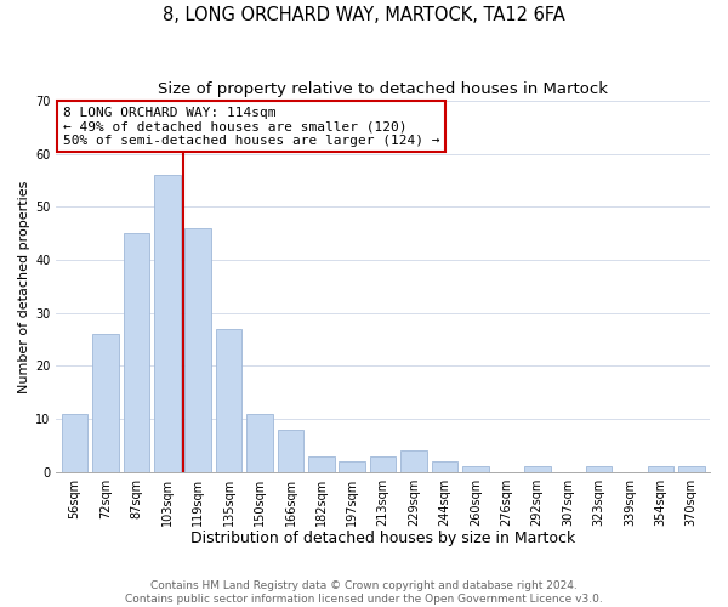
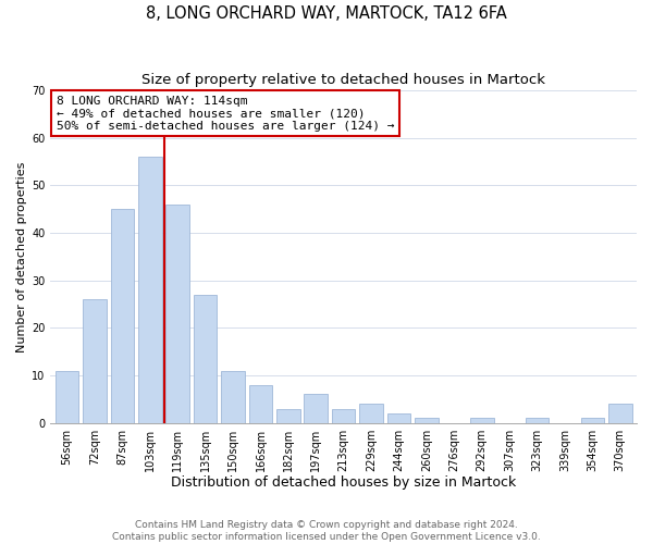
197sqm: 2 -> 6
370sqm: 1 -> 4
